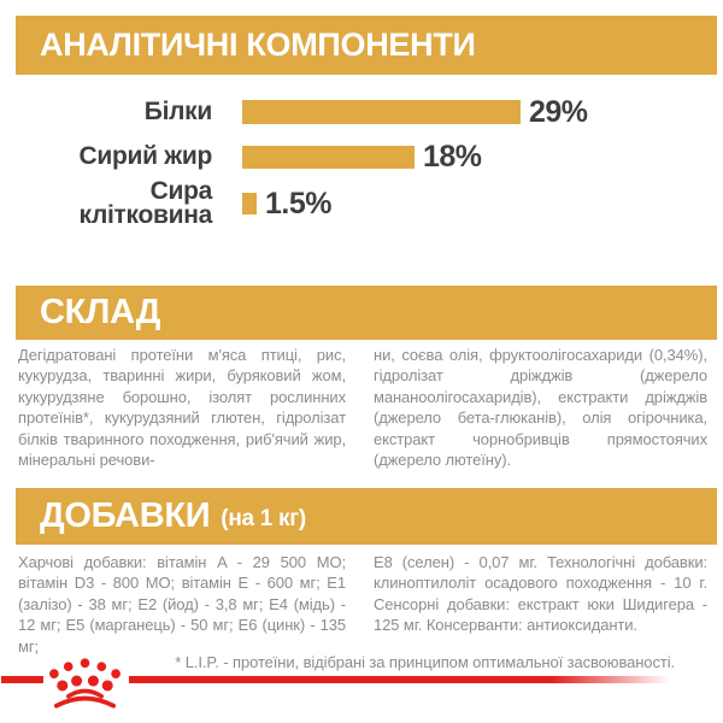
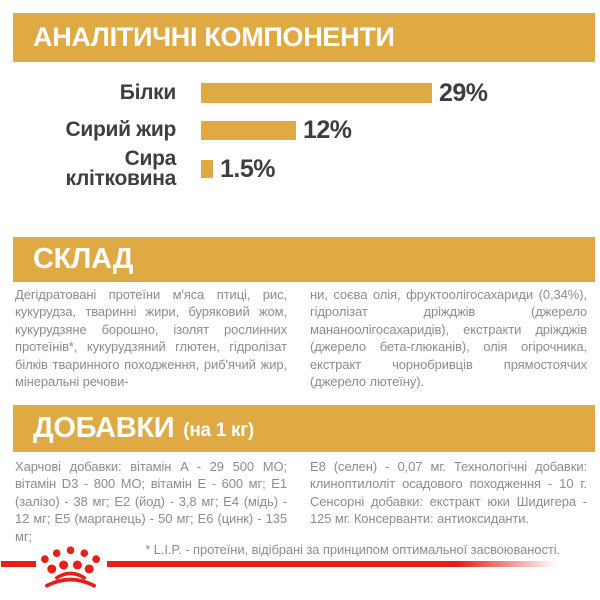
Сирий жир: 18% -> 12%
